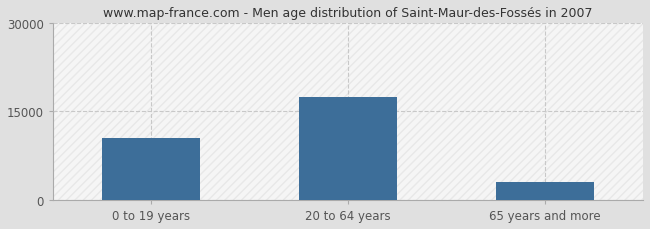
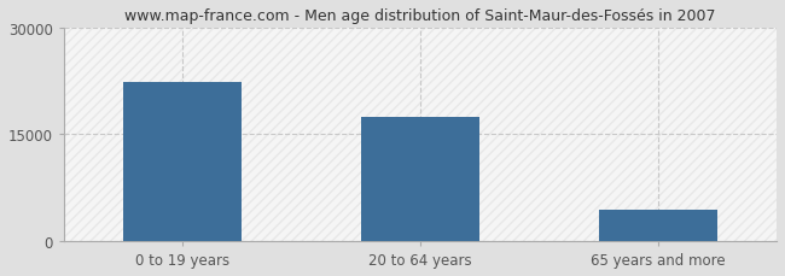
0 to 19 years: 10500 -> 22400
65 years and more: 3000 -> 4400
